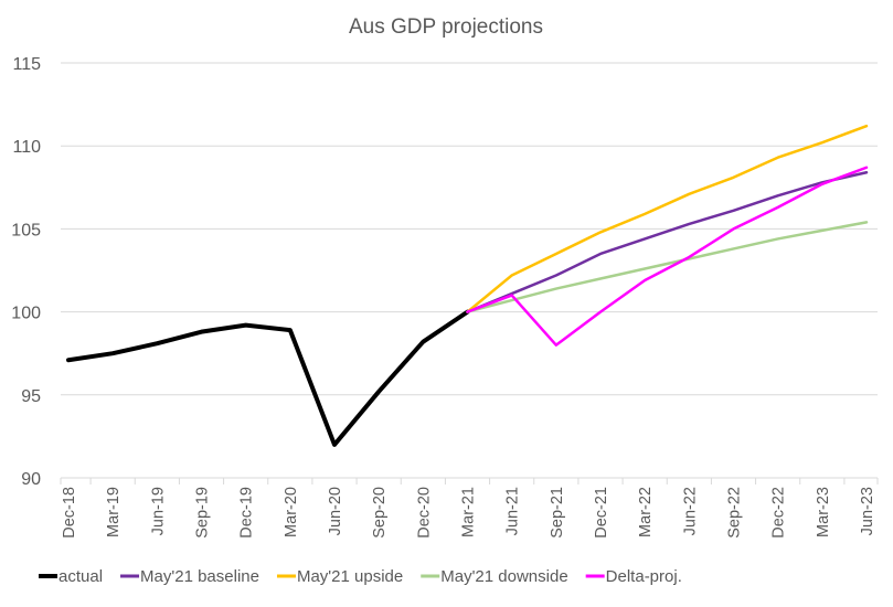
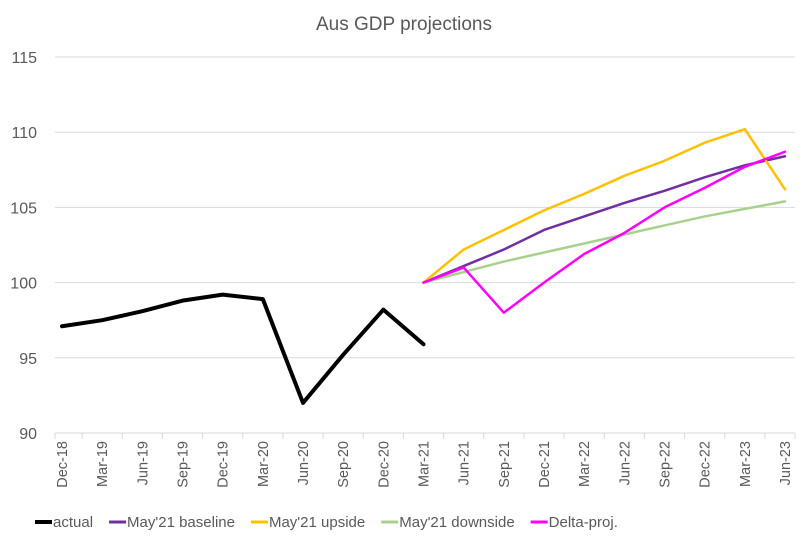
actual/Mar-21: 100.0 -> 95.9
May'21 upside/Jun-23: 111.2 -> 106.2
